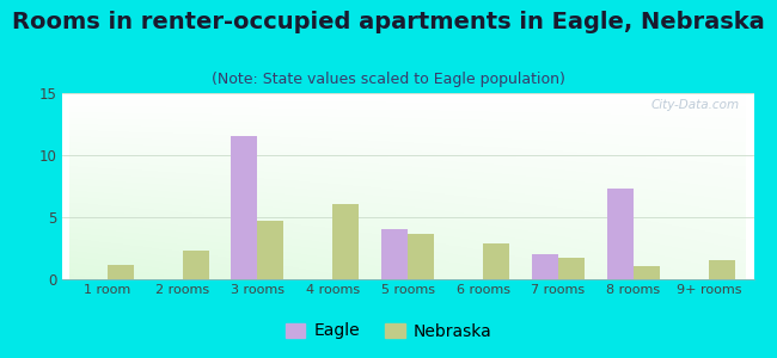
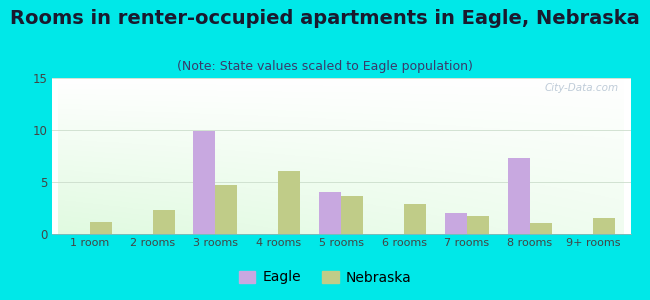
Eagle/3 rooms: 11.5 -> 9.9
